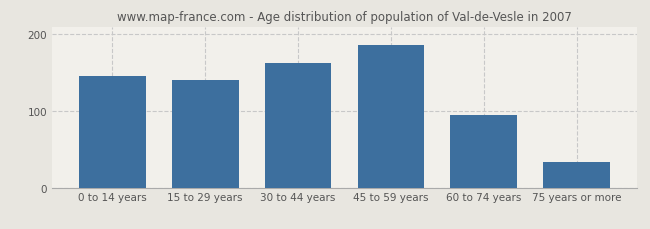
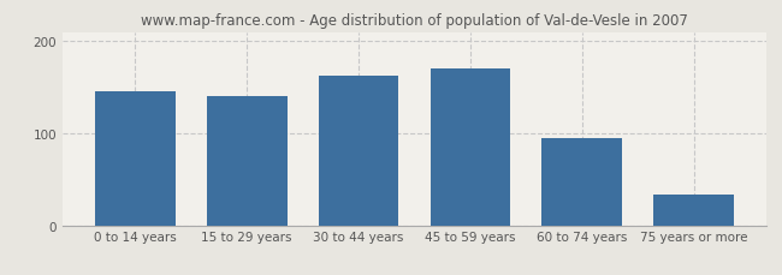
45 to 59 years: 186 -> 170
